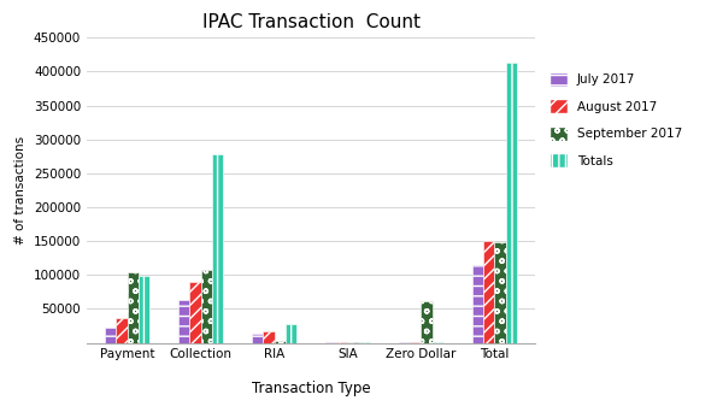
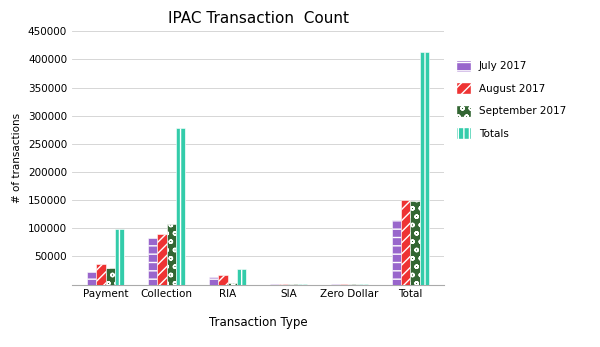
September 2017/Payment: 104000 -> 30000
July 2017/Collection: 64000 -> 83000
September 2017/Zero Dollar: 62000 -> 0
